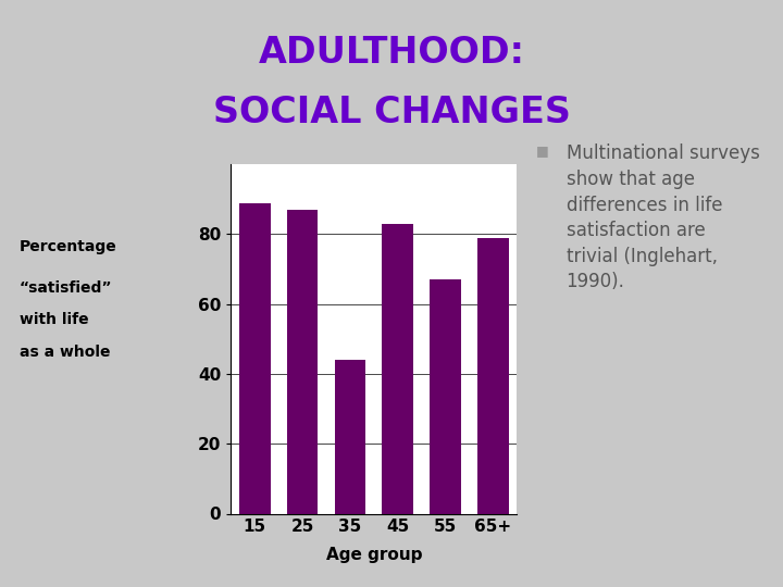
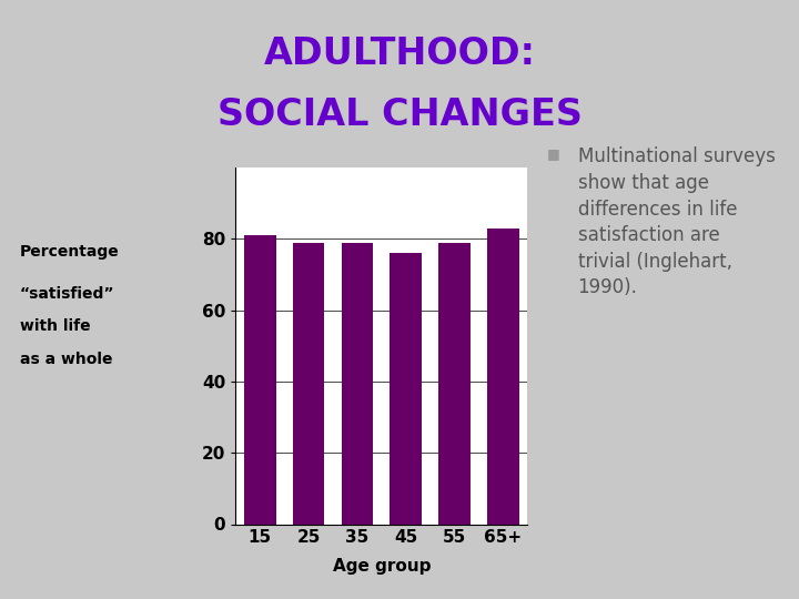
15: 89 -> 81
25: 87 -> 79
35: 44 -> 79
45: 83 -> 76
55: 67 -> 79
65+: 79 -> 83
